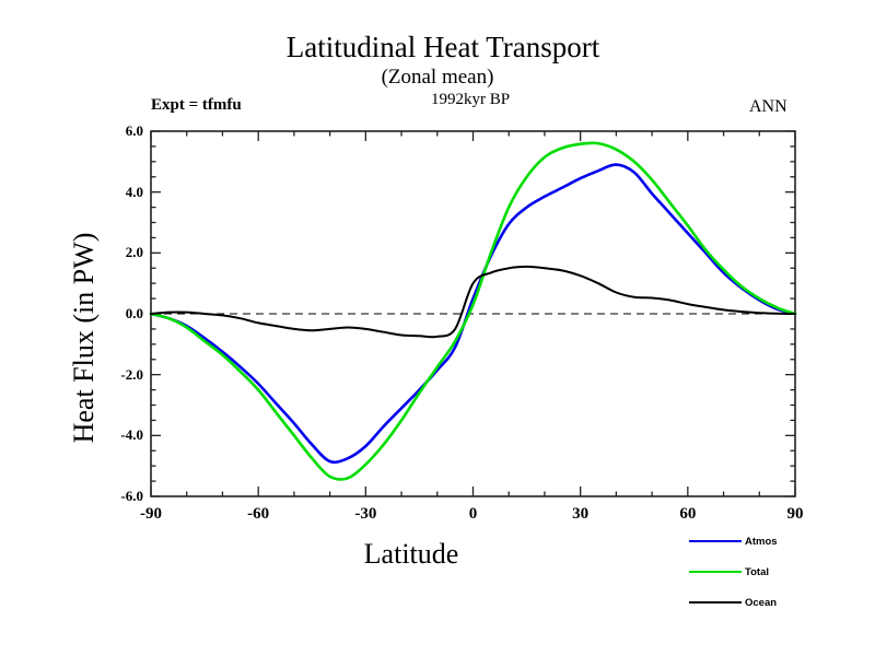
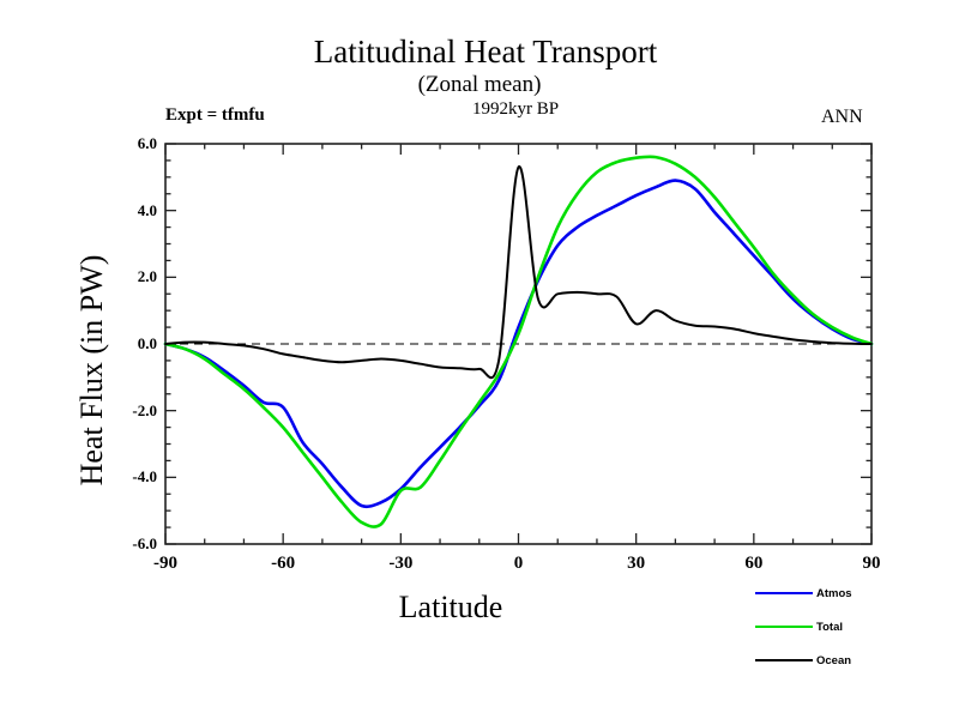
Atmos/-60: -2.3 -> -1.9
Total/-30: -5.0 -> -4.4
Ocean/0: 1.0 -> 5.3
Ocean/30: 1.2 -> 0.6
